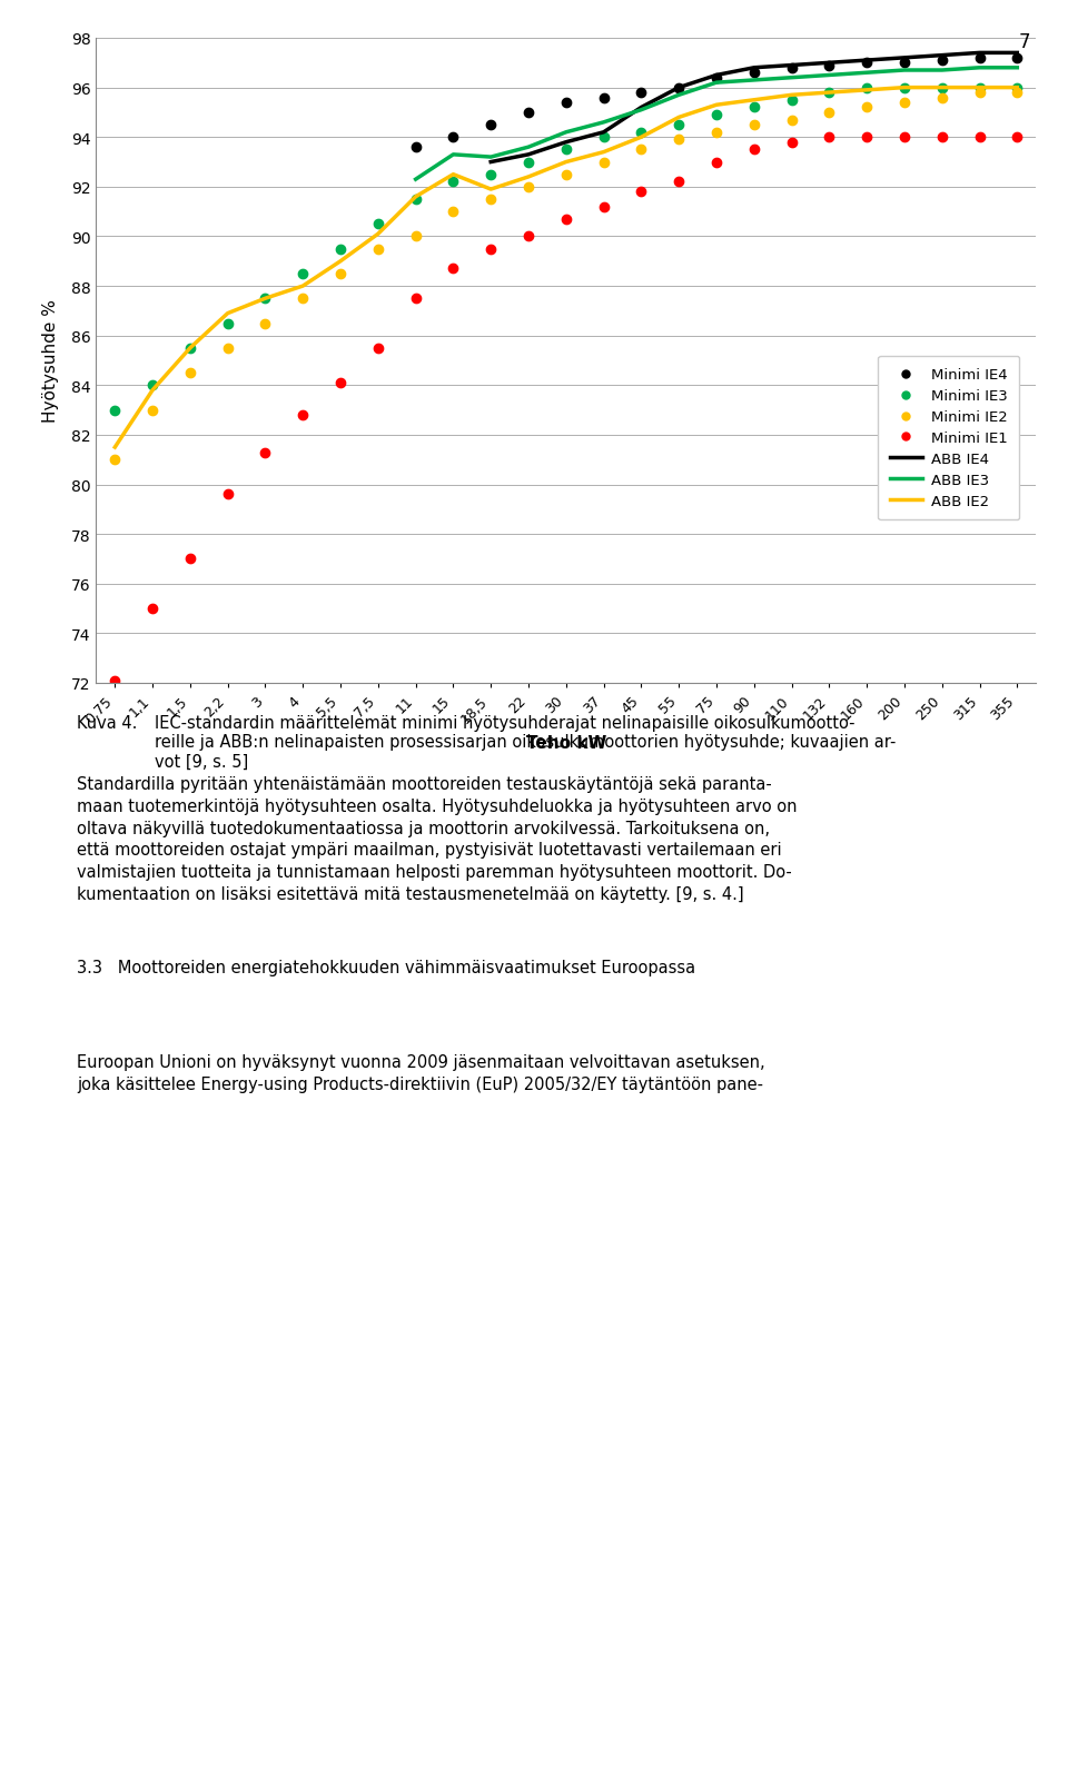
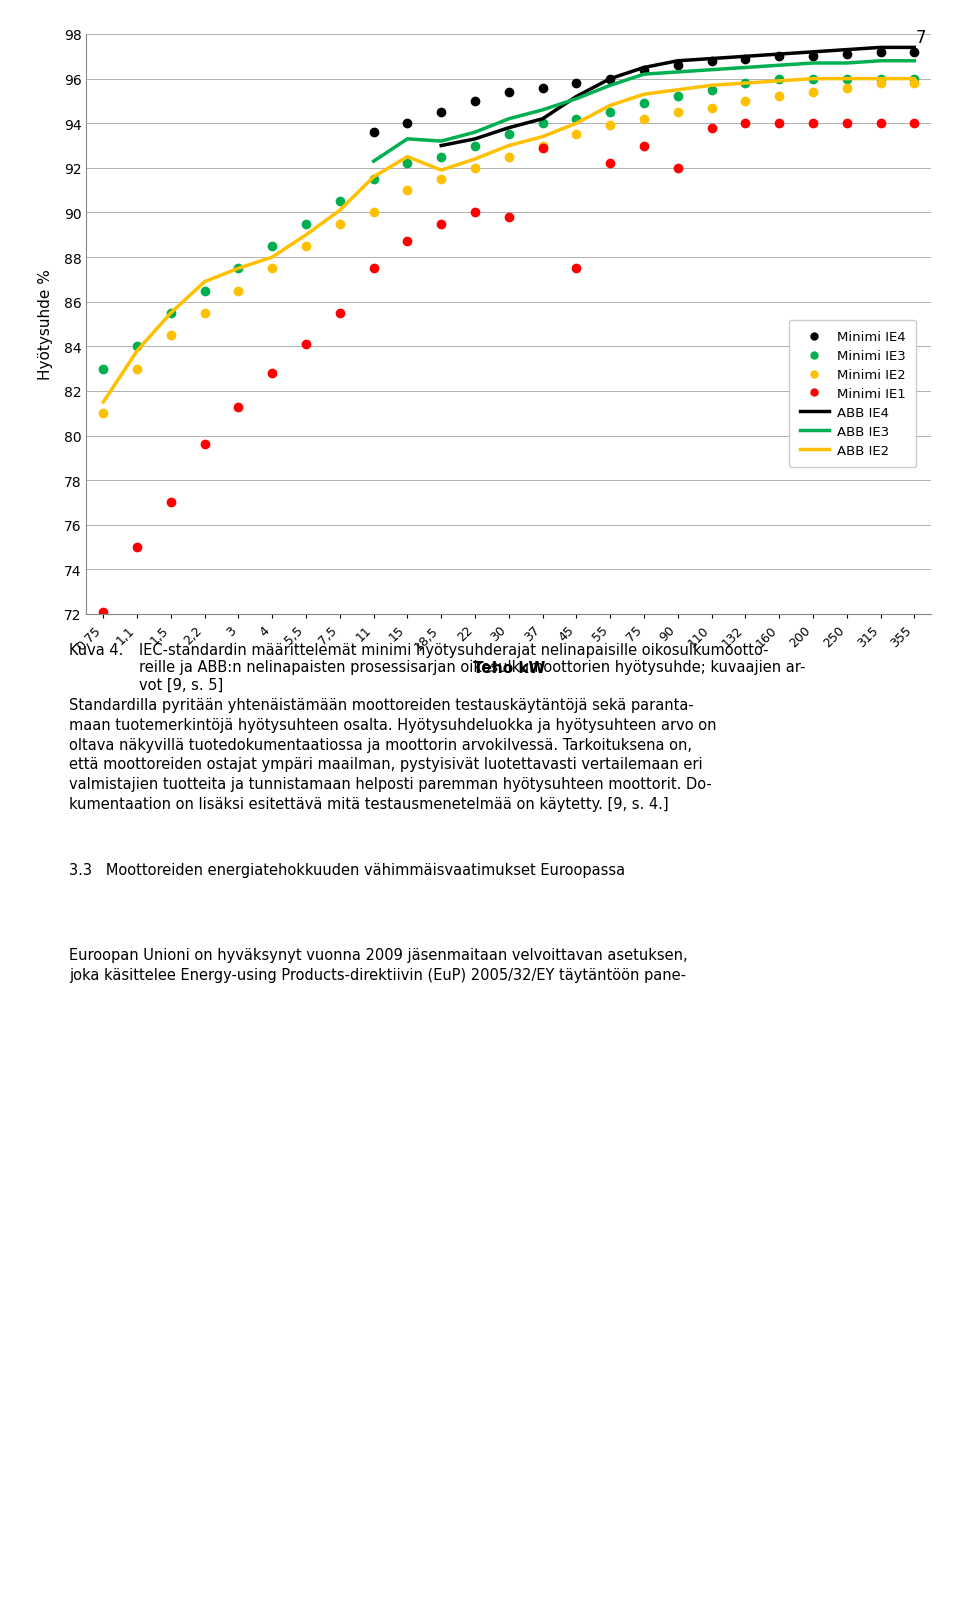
Minimi IE1/30: 90.7 -> 89.8
Minimi IE1/37: 91.2 -> 92.9
Minimi IE1/45: 91.8 -> 87.5
Minimi IE1/90: 93.5 -> 92.0
